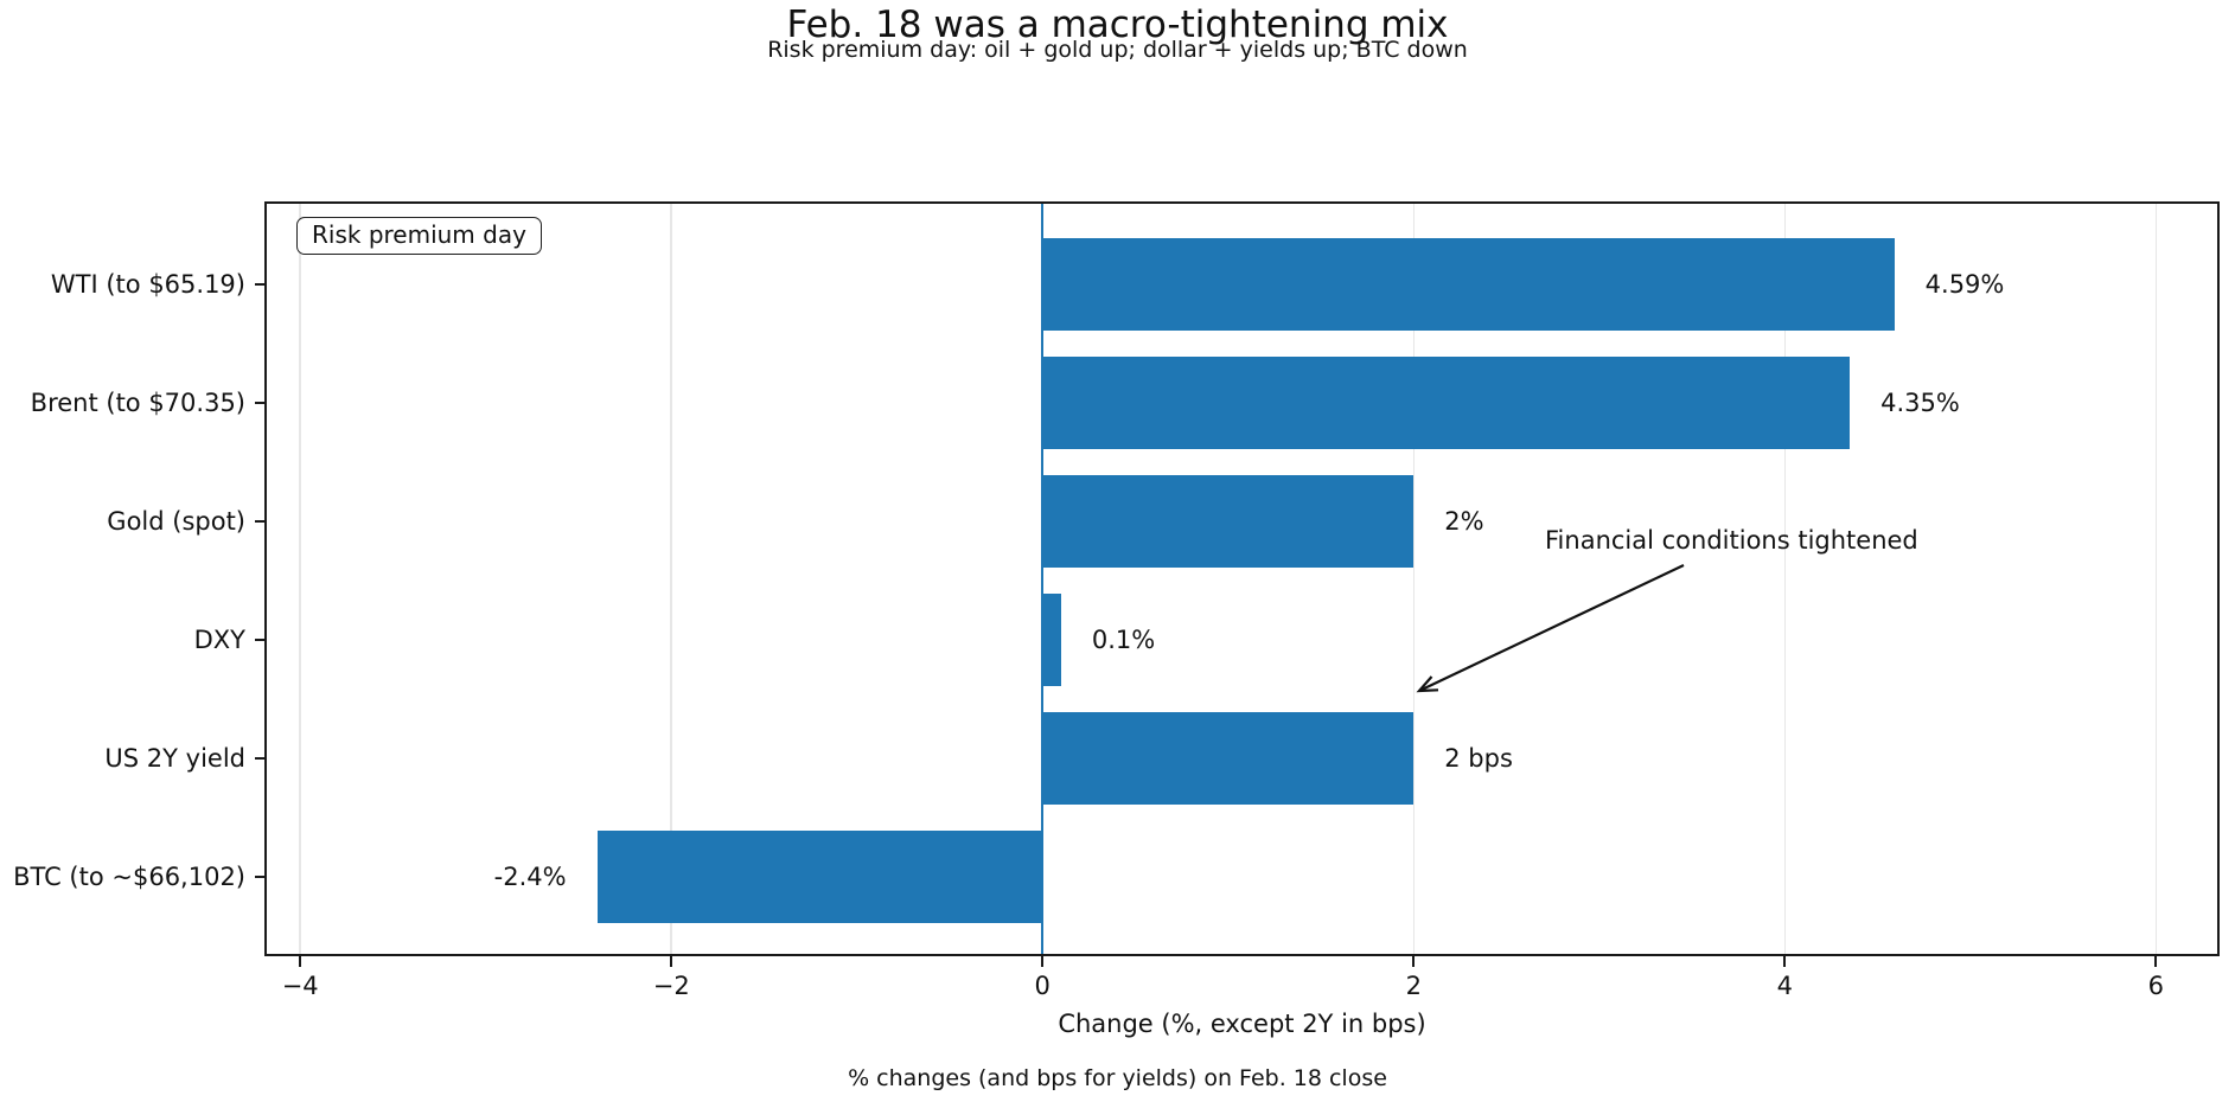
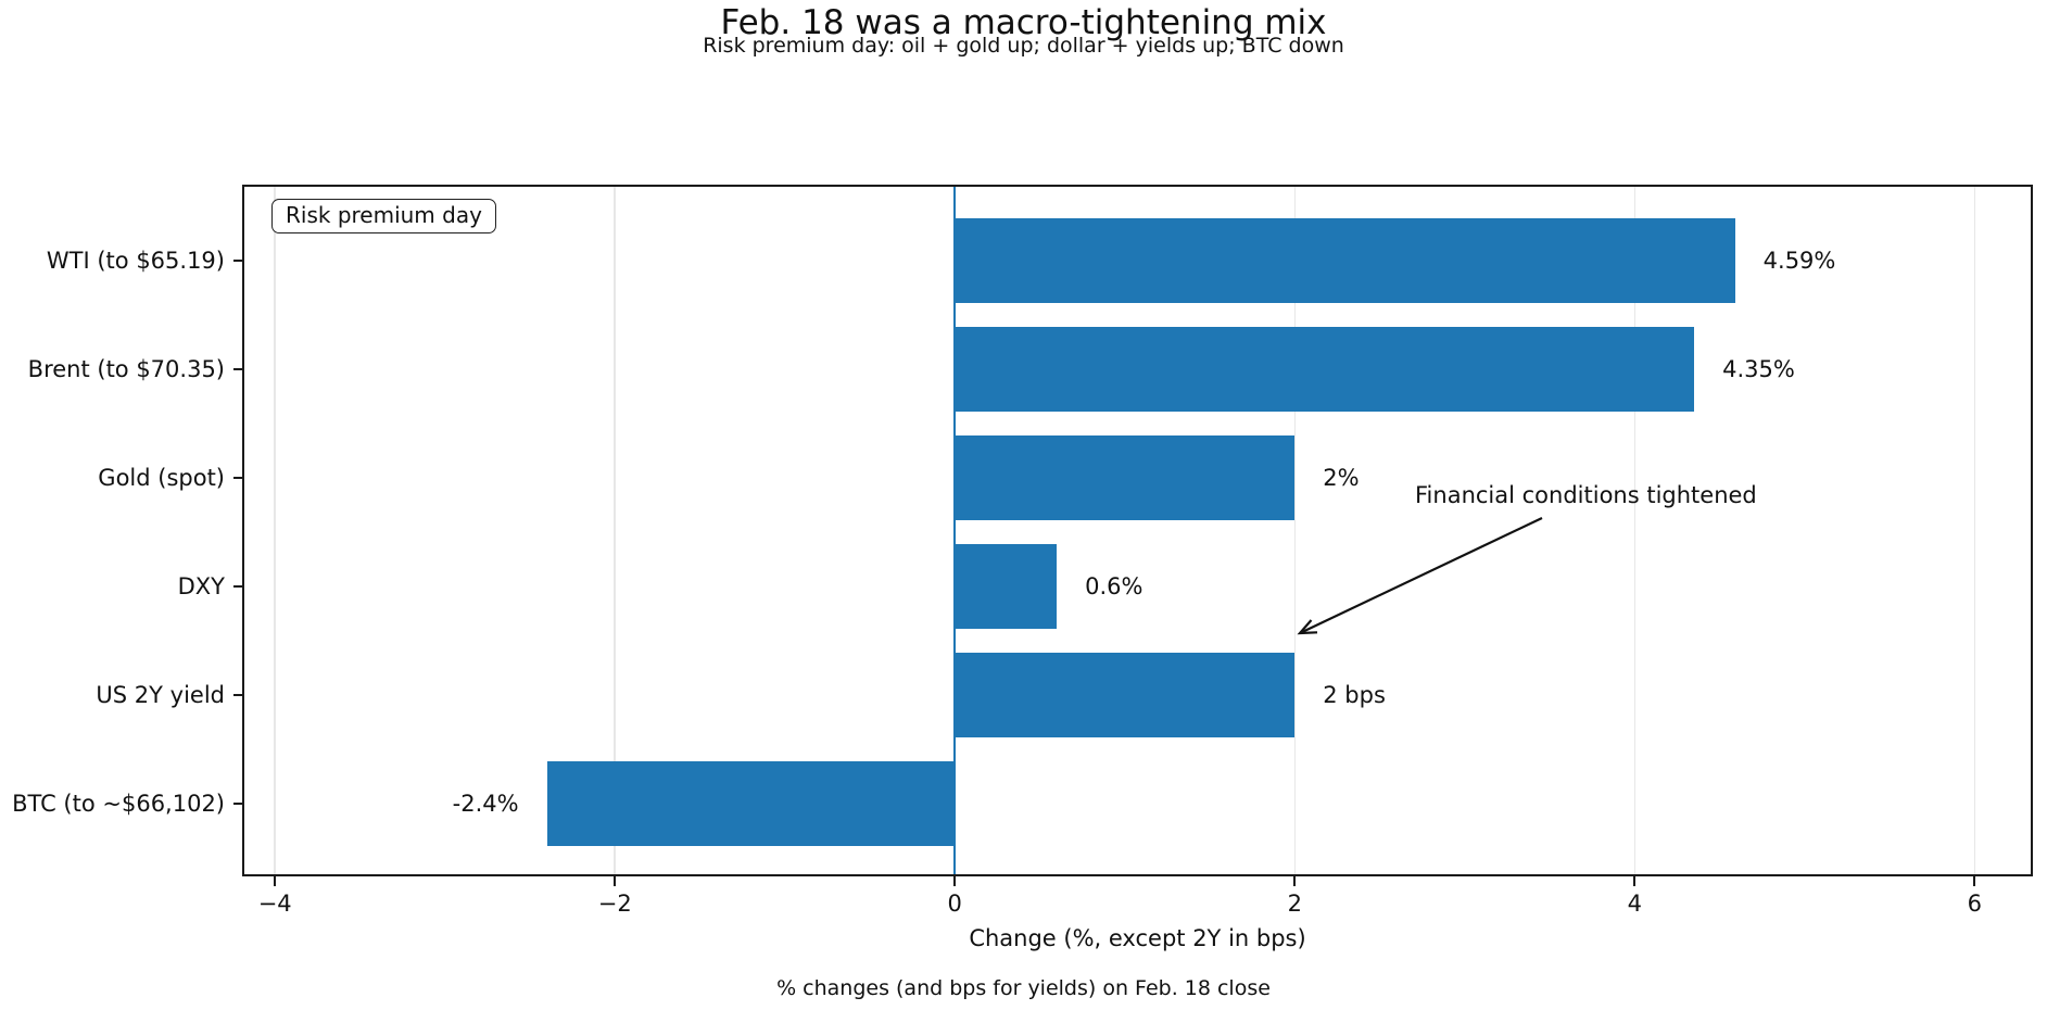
DXY: 0.1% -> 0.6%
